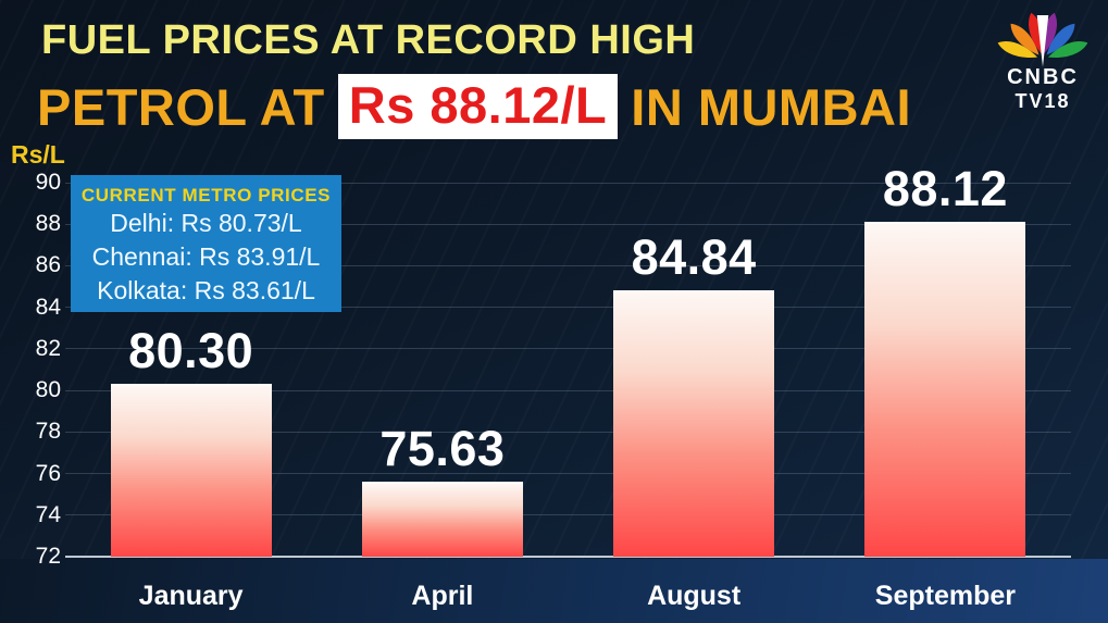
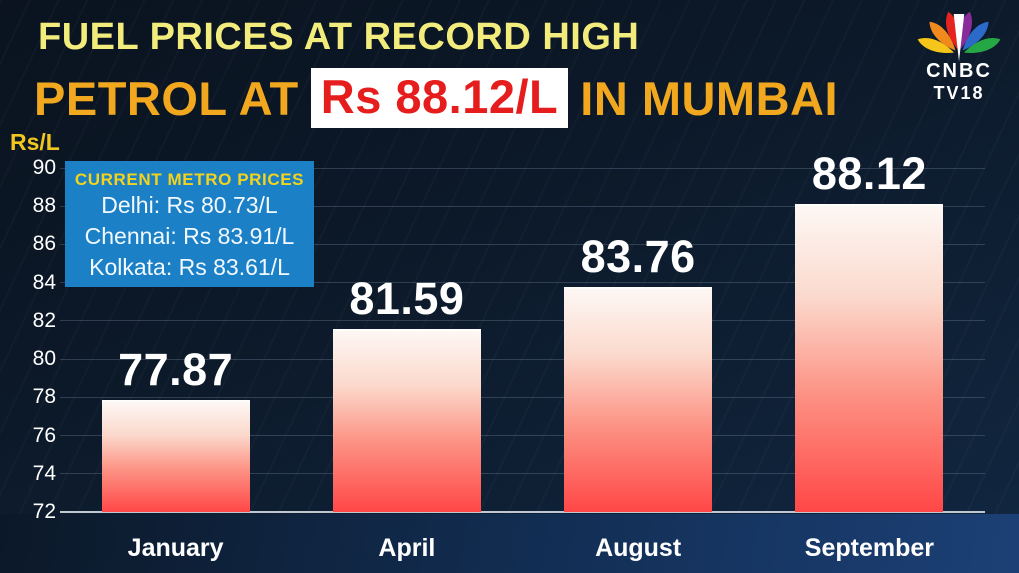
January: 80.30 -> 77.87
April: 75.63 -> 81.59
August: 84.84 -> 83.76
